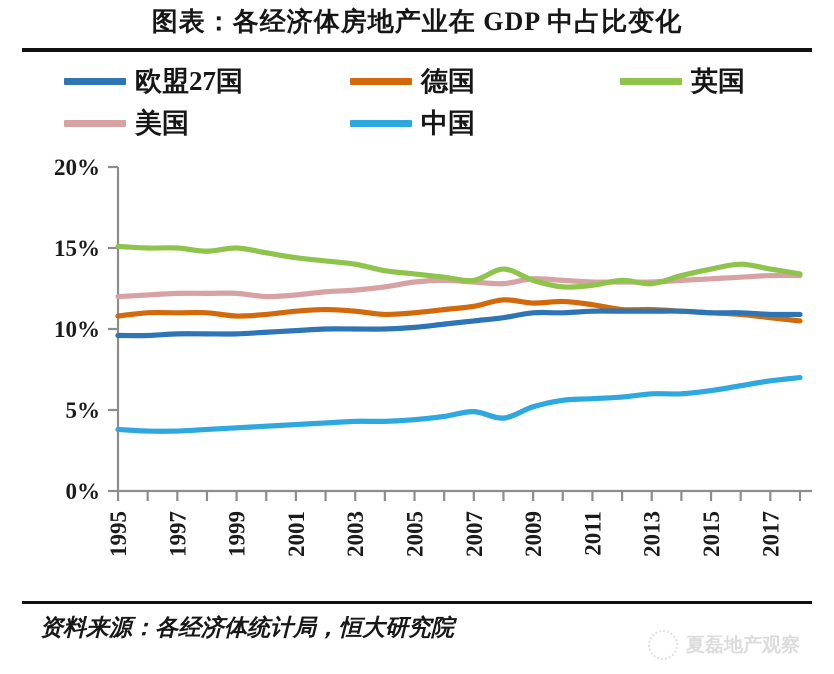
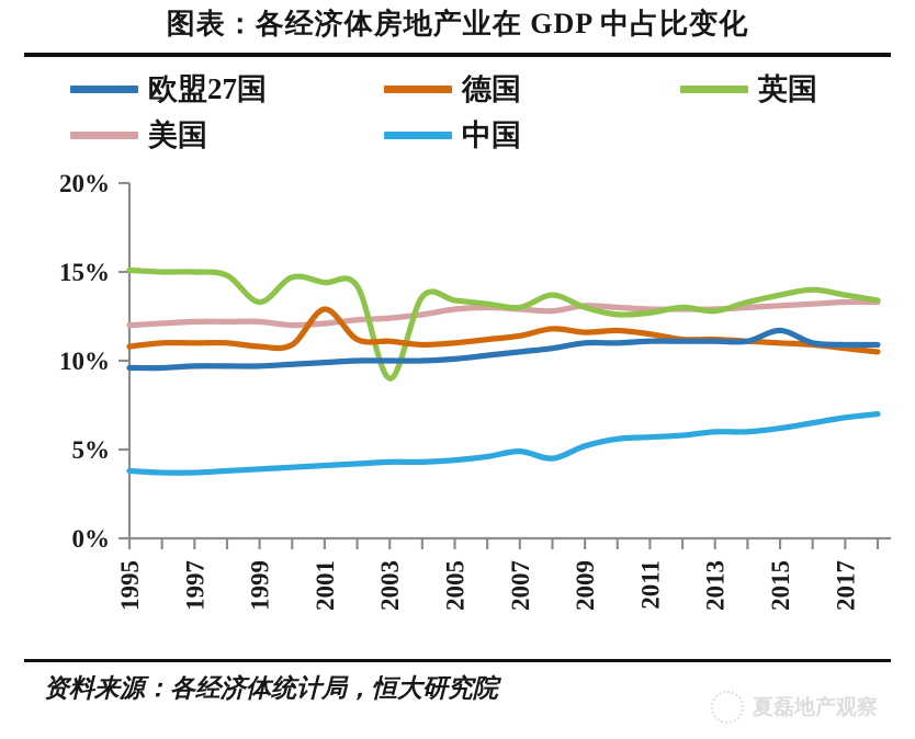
英国/1999: 15.0% -> 13.3%
德国/2001: 11.1% -> 12.9%
英国/2003: 14.0% -> 9.0%
欧盟27国/2015: 11.0% -> 11.7%
